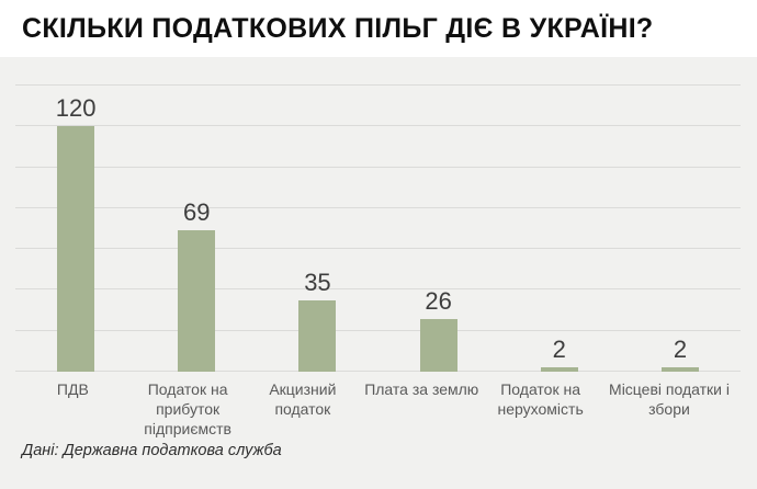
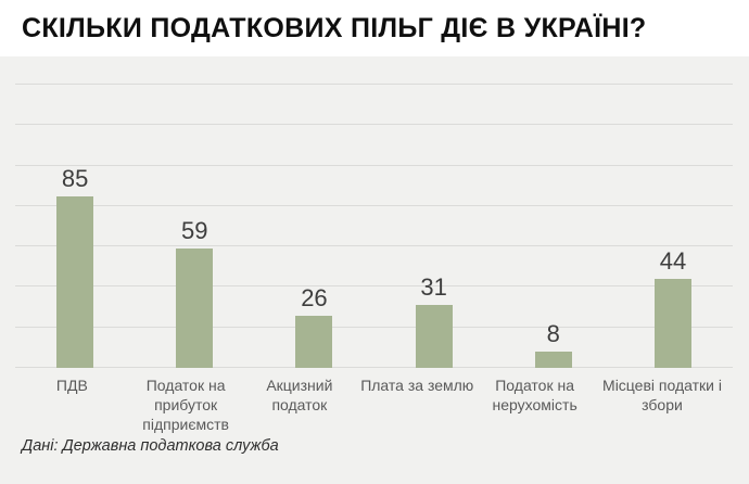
ПДВ: 120 -> 85
Податок на прибуток підприємств: 69 -> 59
Акцизний податок: 35 -> 26
Плата за землю: 26 -> 31
Податок на нерухомість: 2 -> 8
Місцеві податки і збори: 2 -> 44
